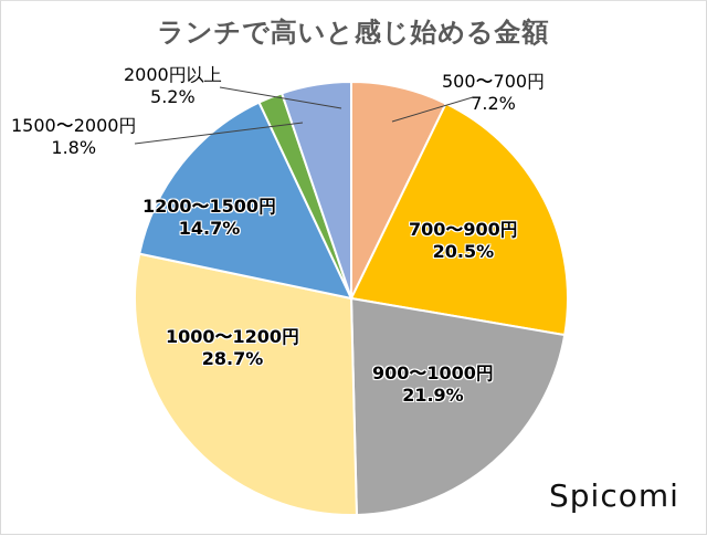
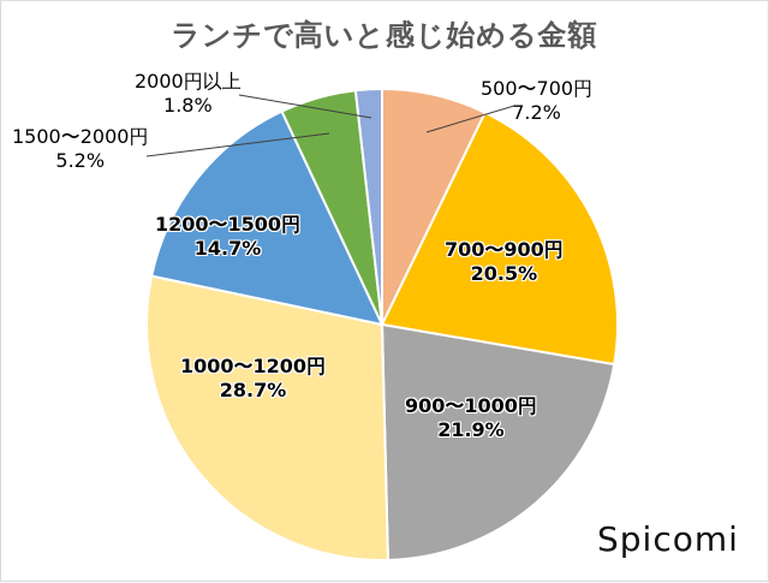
1500〜2000円: 1.8% -> 5.2%
2000円以上: 5.2% -> 1.8%
